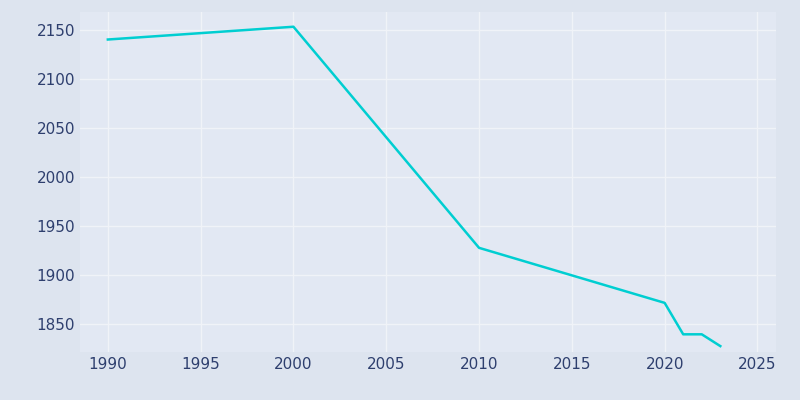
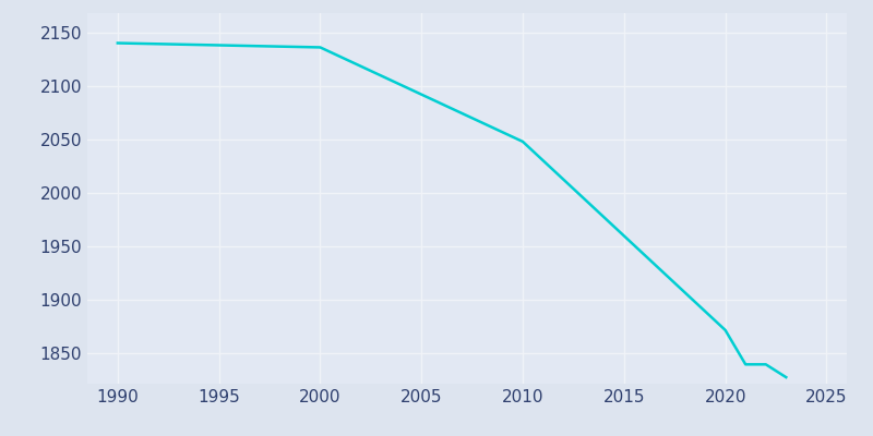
2000: 2153 -> 2136
2010: 1928 -> 2048
